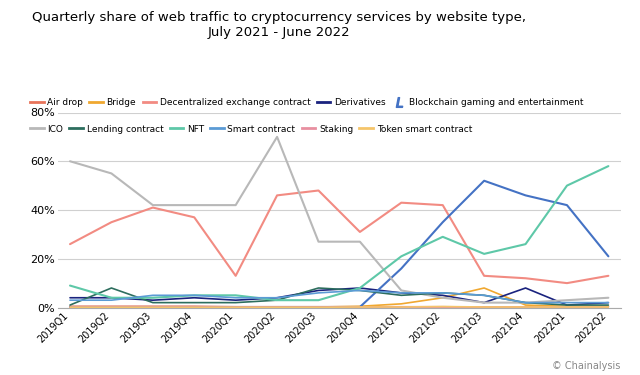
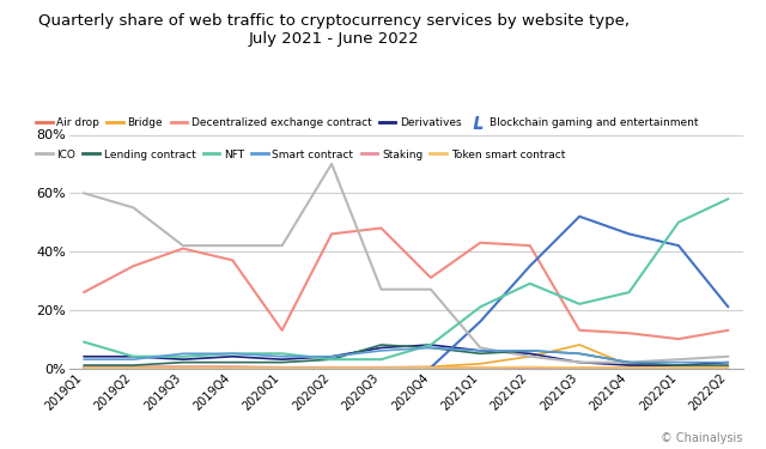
Lending contract/2019Q2: 8% -> 1%
Derivatives/2021Q4: 8% -> 1%
